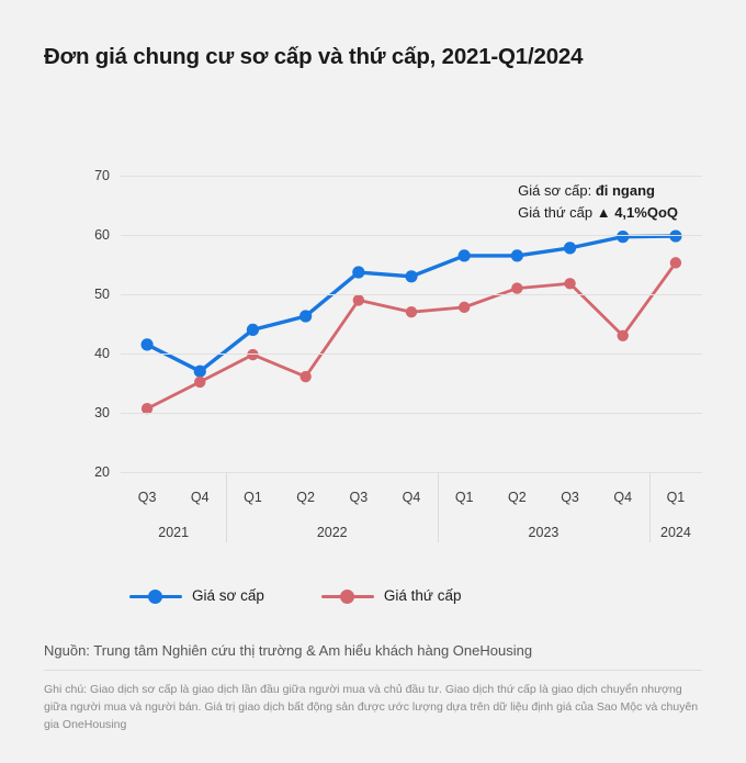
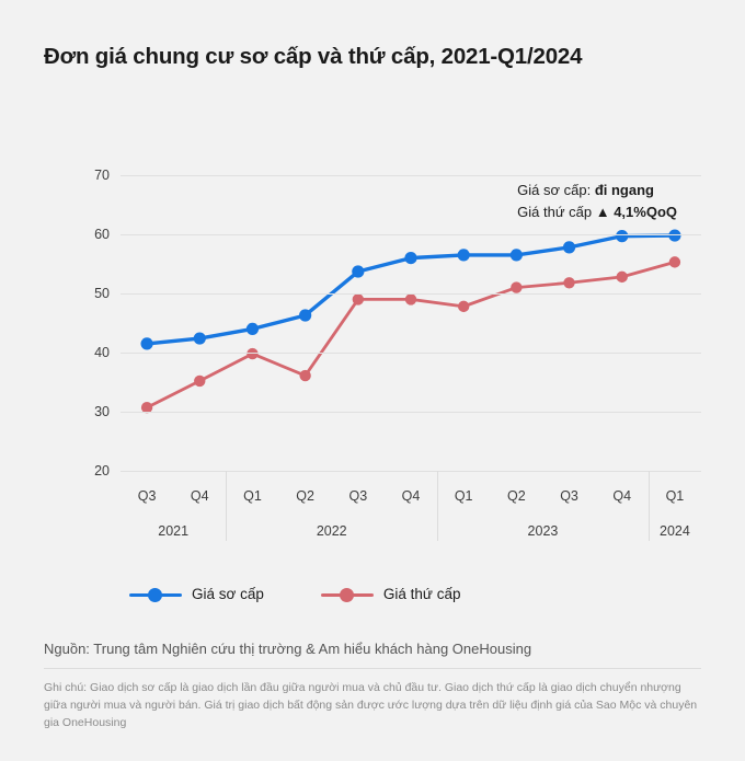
Giá sơ cấp/Q4 2021: 37 -> 42
Giá sơ cấp/Q4 2022: 53 -> 56
Giá thứ cấp/Q4 2022: 47 -> 49
Giá thứ cấp/Q4 2023: 43 -> 53
